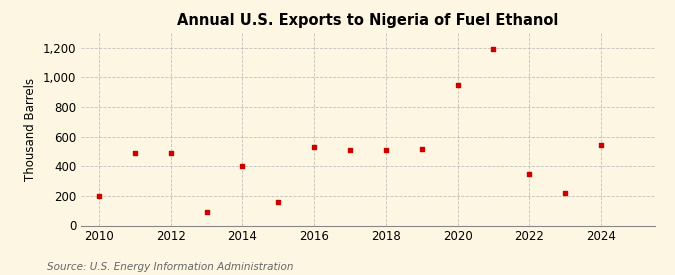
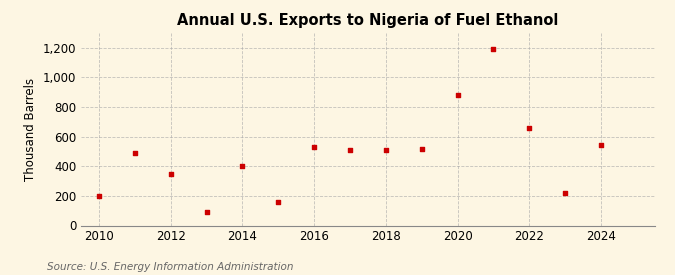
2012: 490 -> 350
2020: 950 -> 880
2022: 350 -> 660
